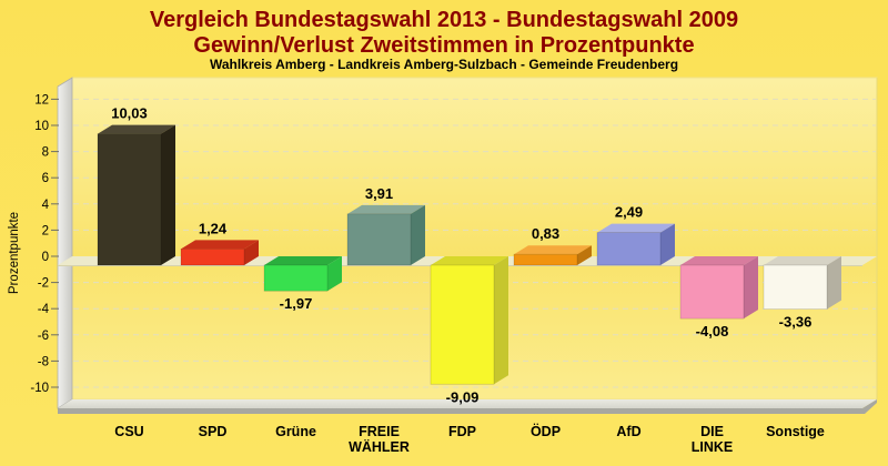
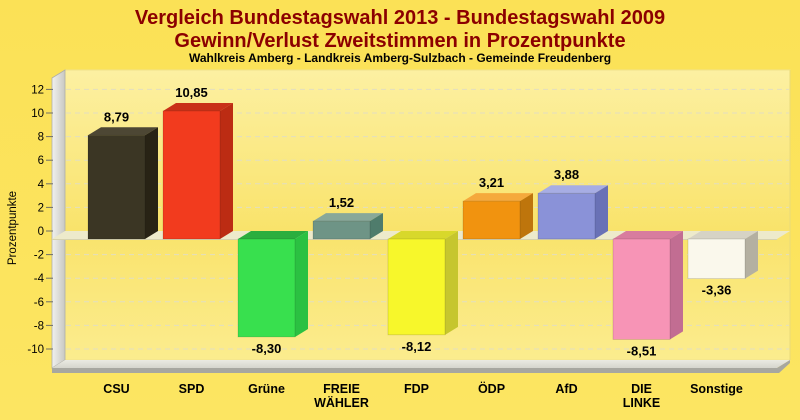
CSU: 10,03 -> 8,79
SPD: 1,24 -> 10,85
Grüne: -1,97 -> -8,30
FREIE WÄHLER: 3,91 -> 1,52
FDP: -9,09 -> -8,12
ÖDP: 0,83 -> 3,21
AfD: 2,49 -> 3,88
DIE LINKE: -4,08 -> -8,51
